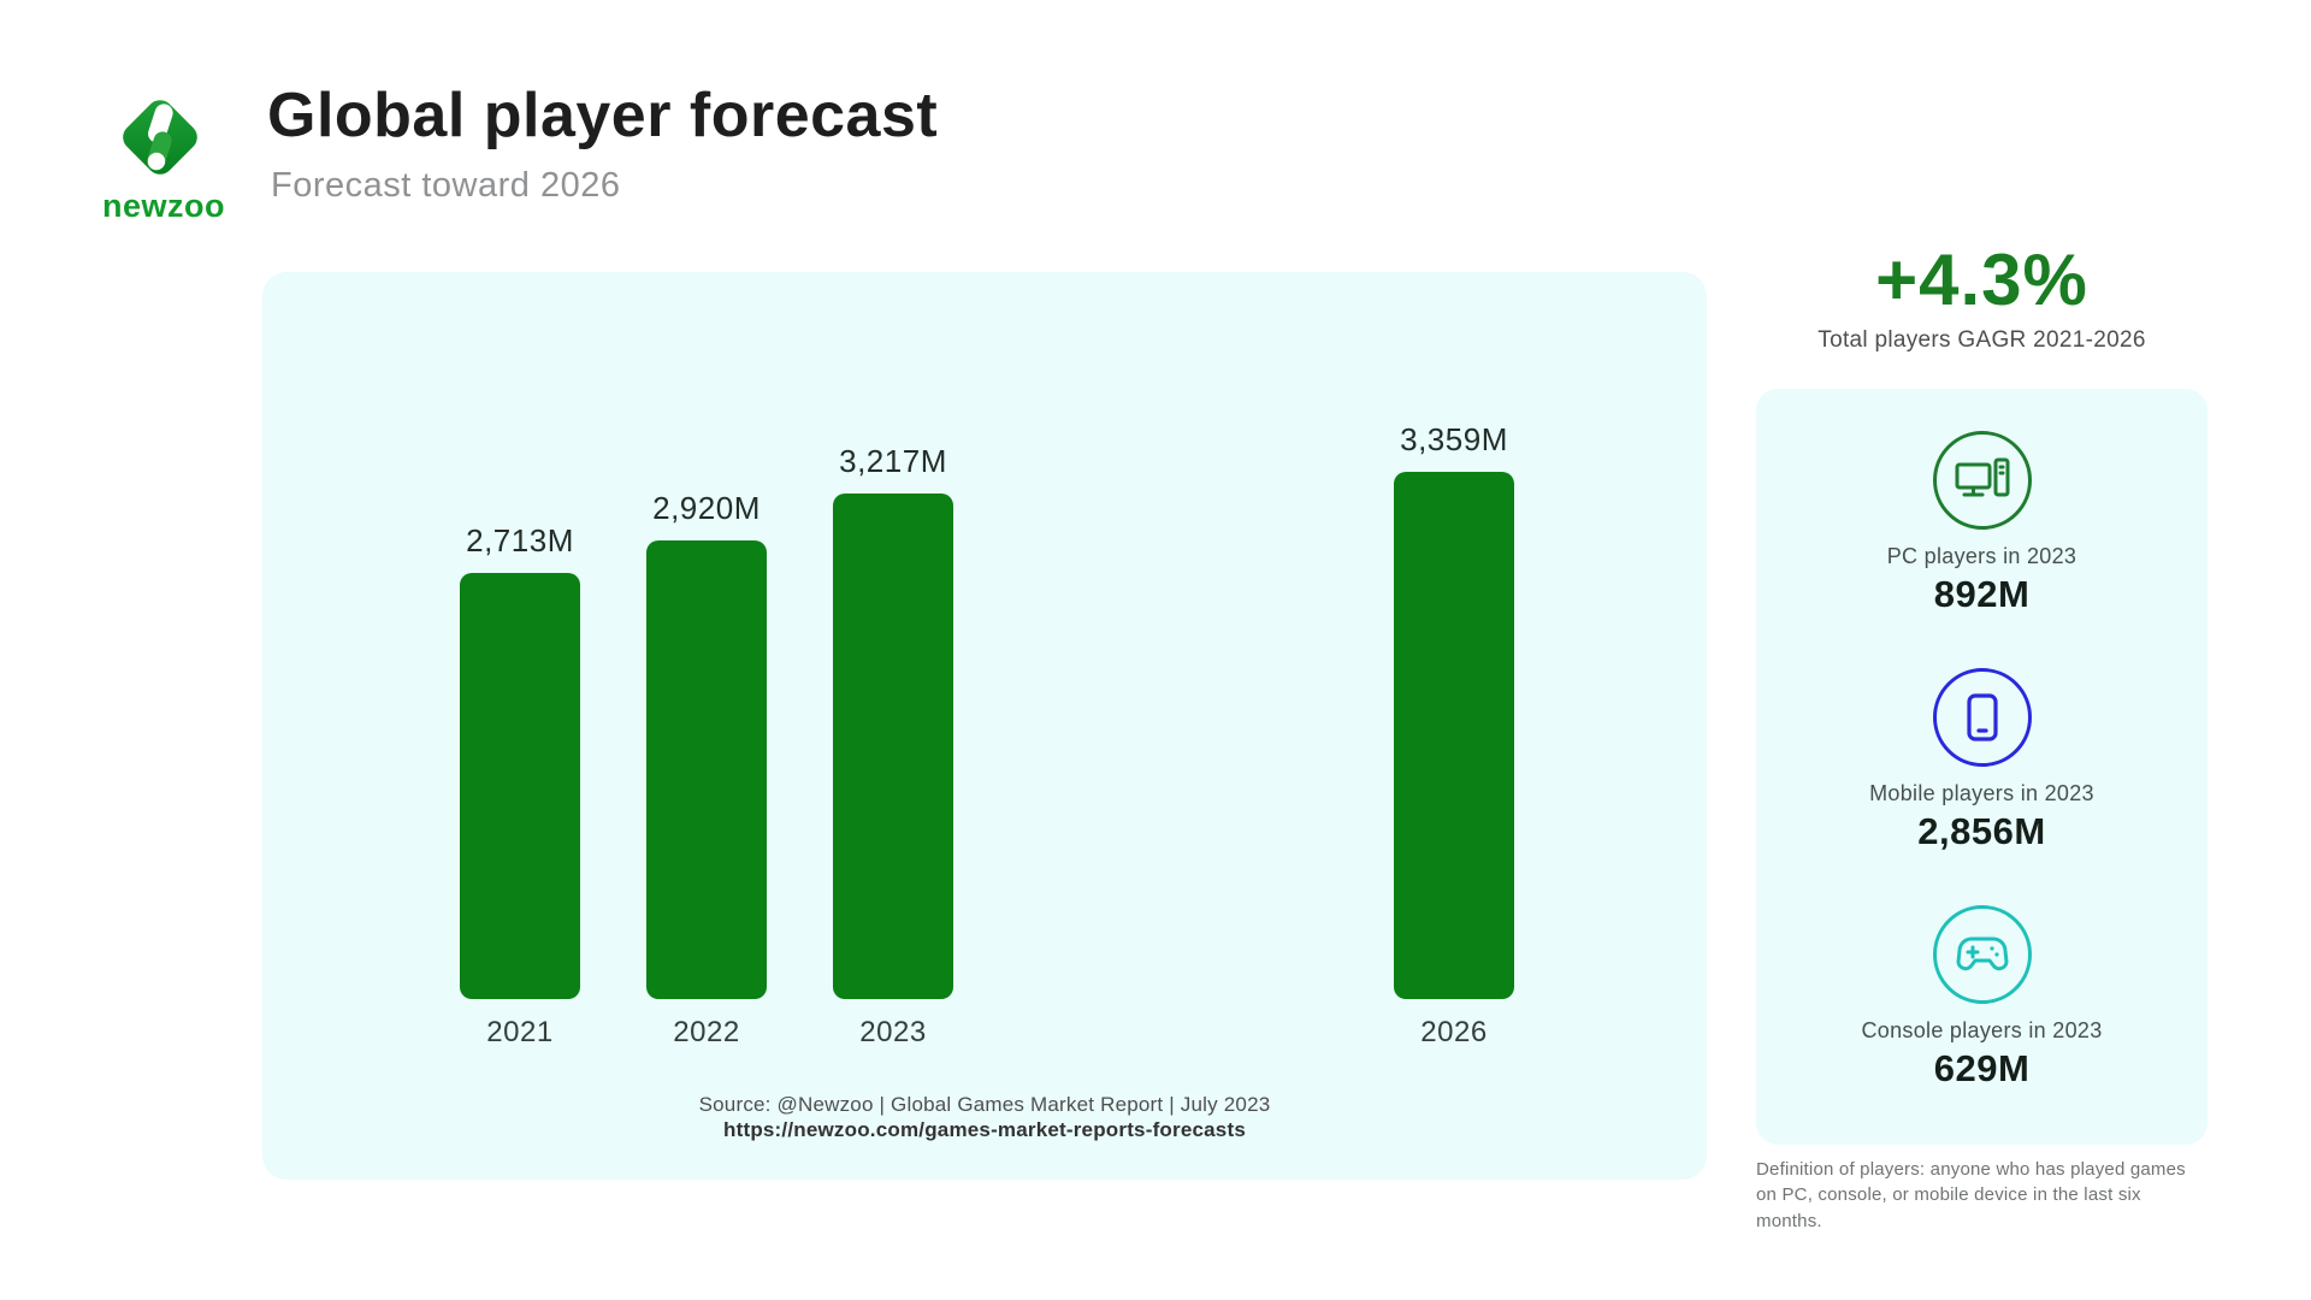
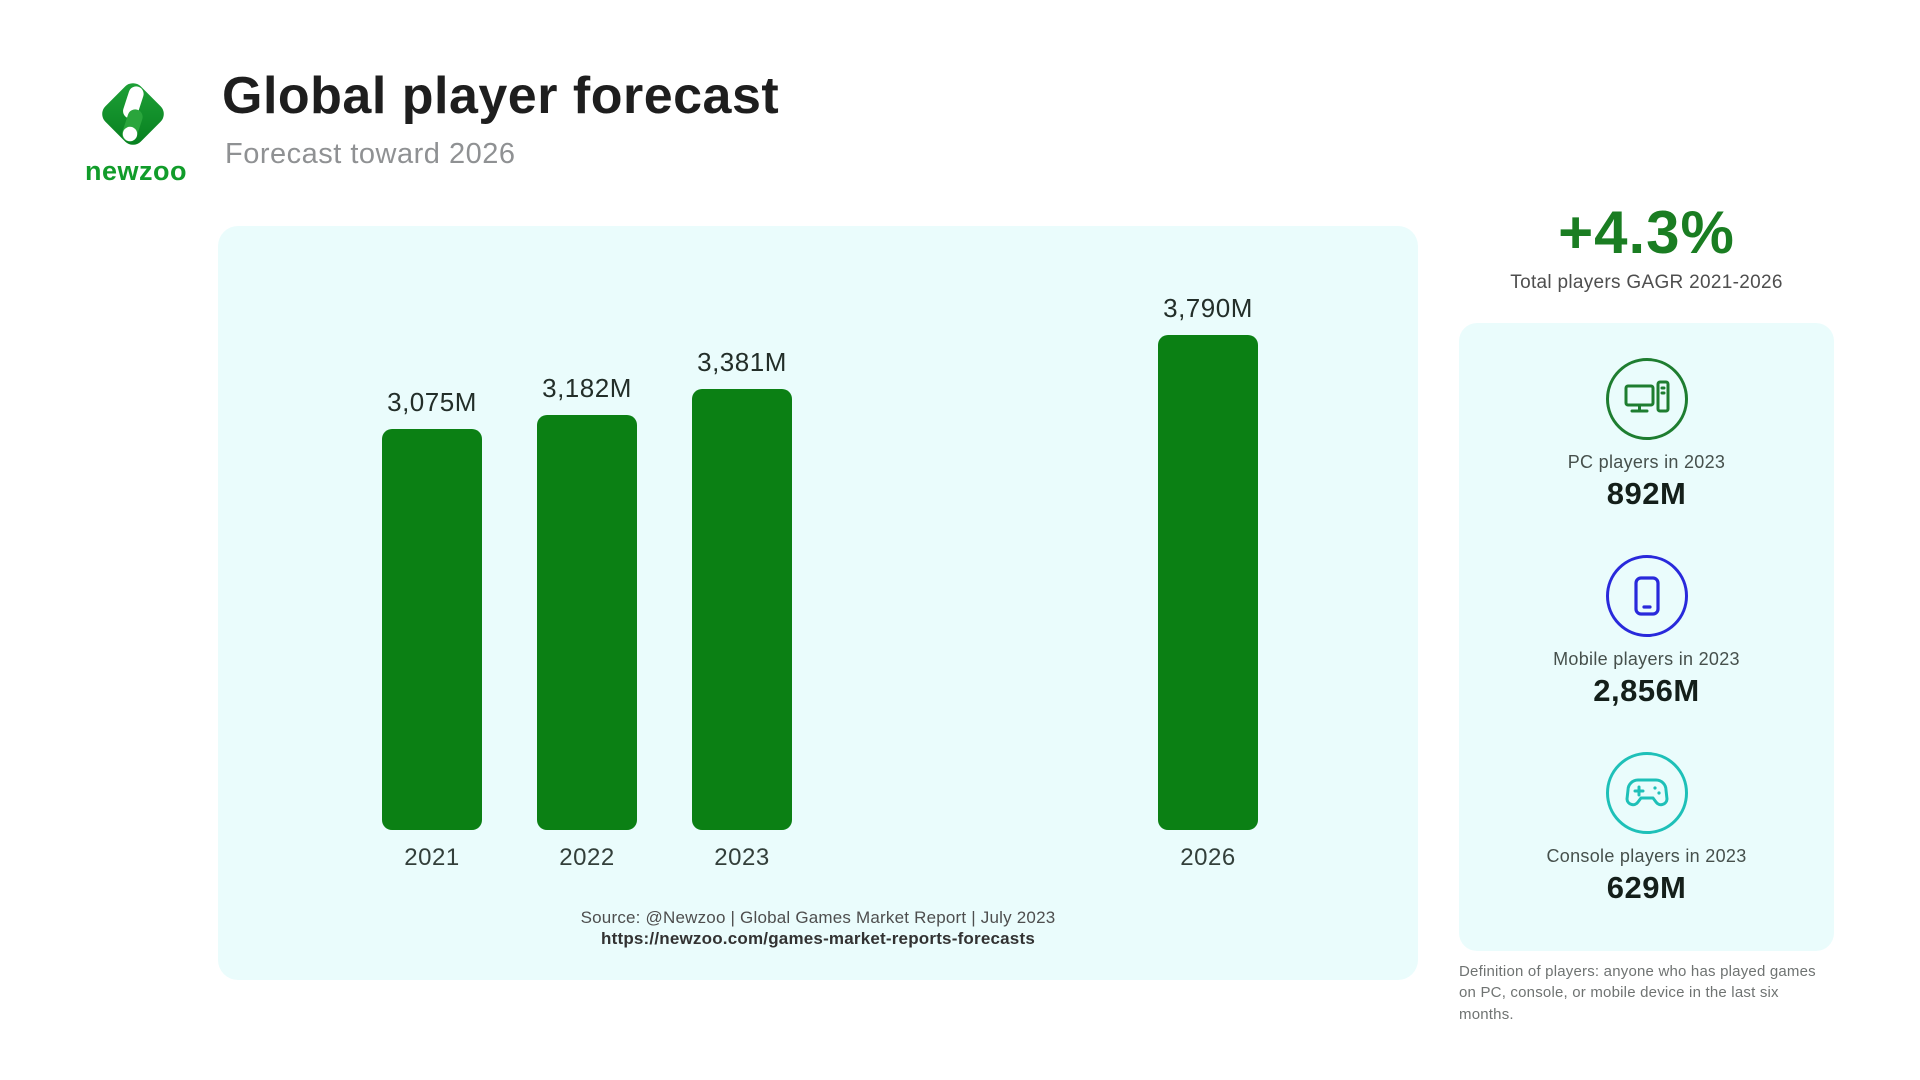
2021: 2,713M -> 3,075M
2022: 2,920M -> 3,182M
2023: 3,217M -> 3,381M
2026: 3,359M -> 3,790M
